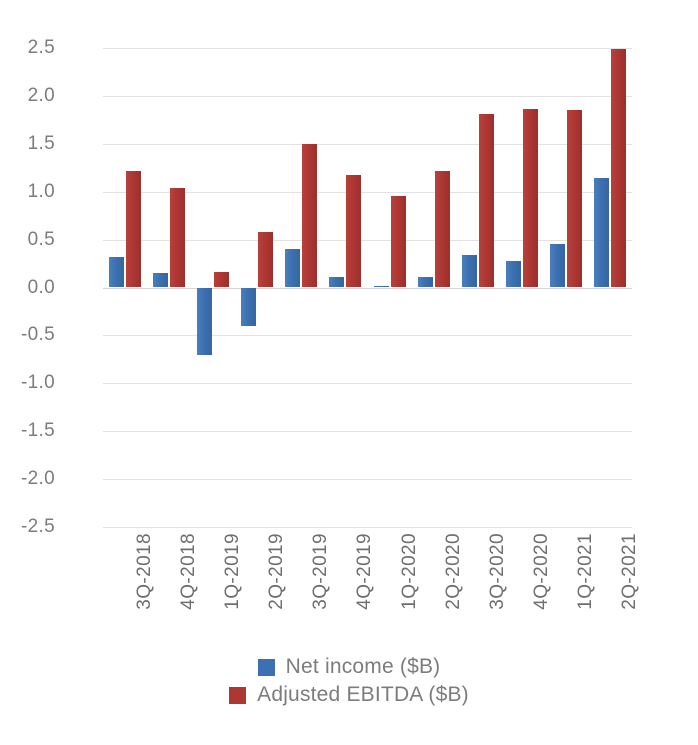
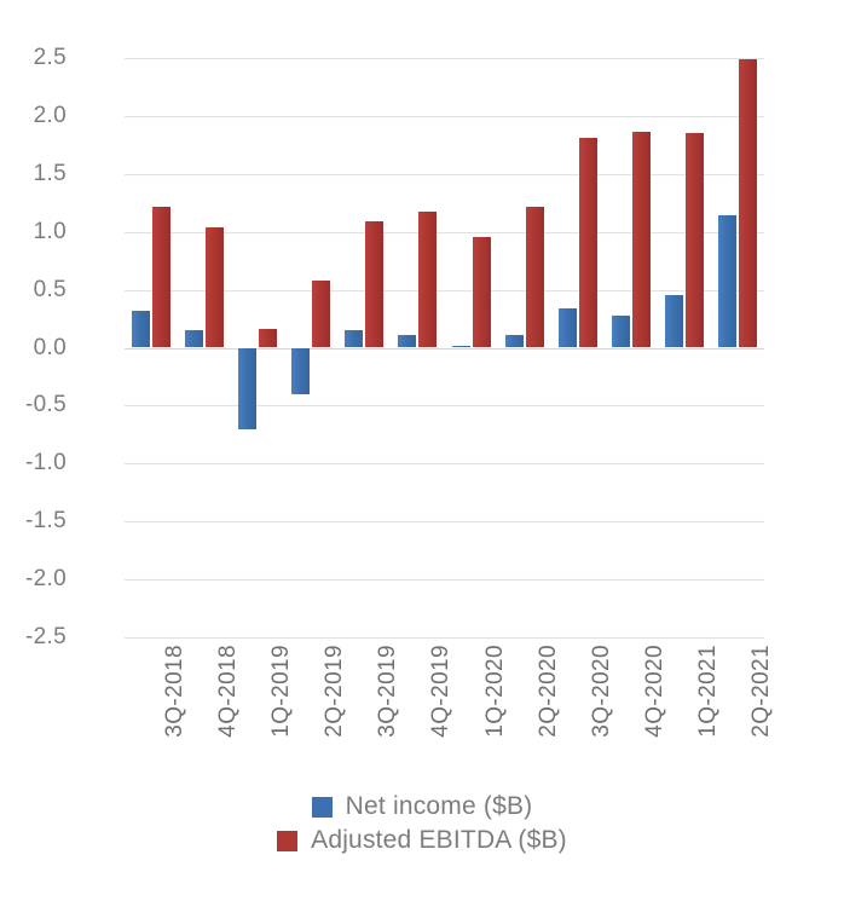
Net income ($B)/3Q-2019: 0.4 -> 0.1
Adjusted EBITDA ($B)/3Q-2019: 1.5 -> 1.1
